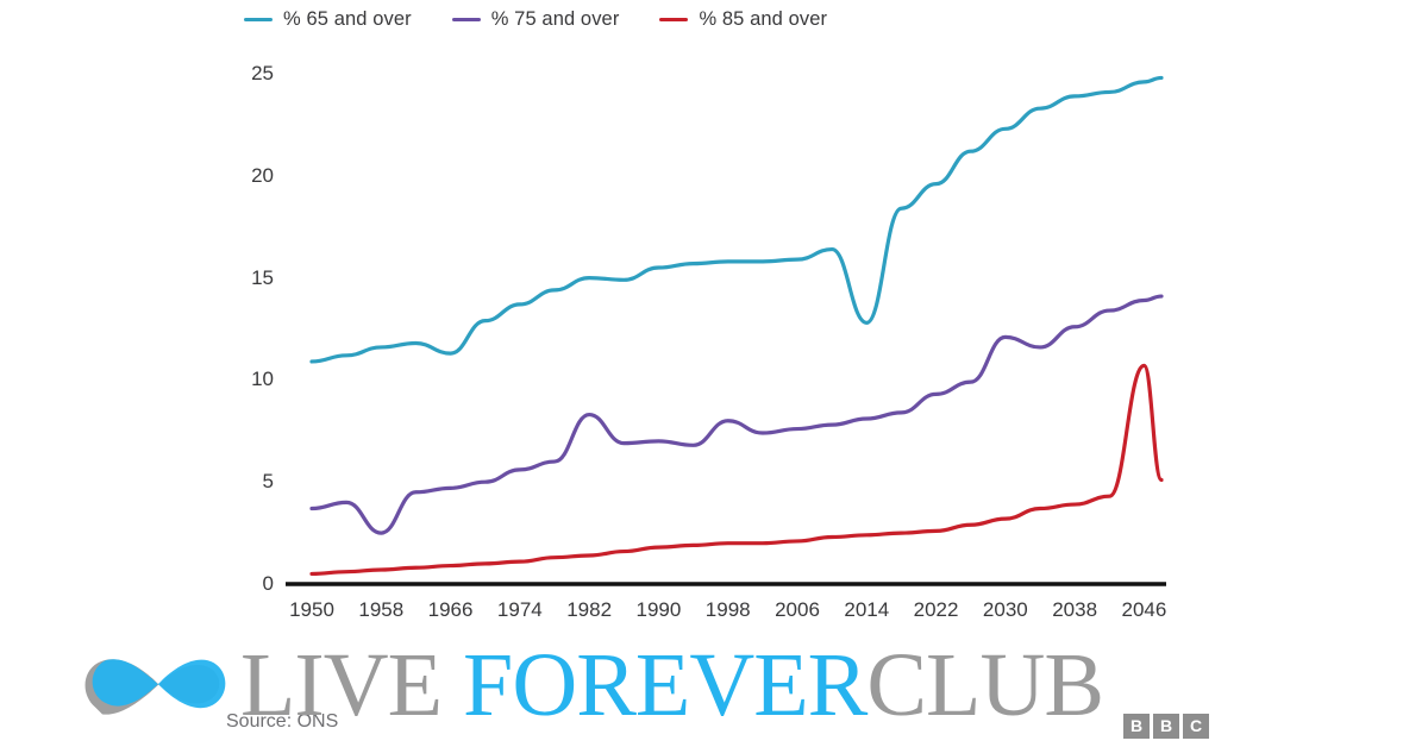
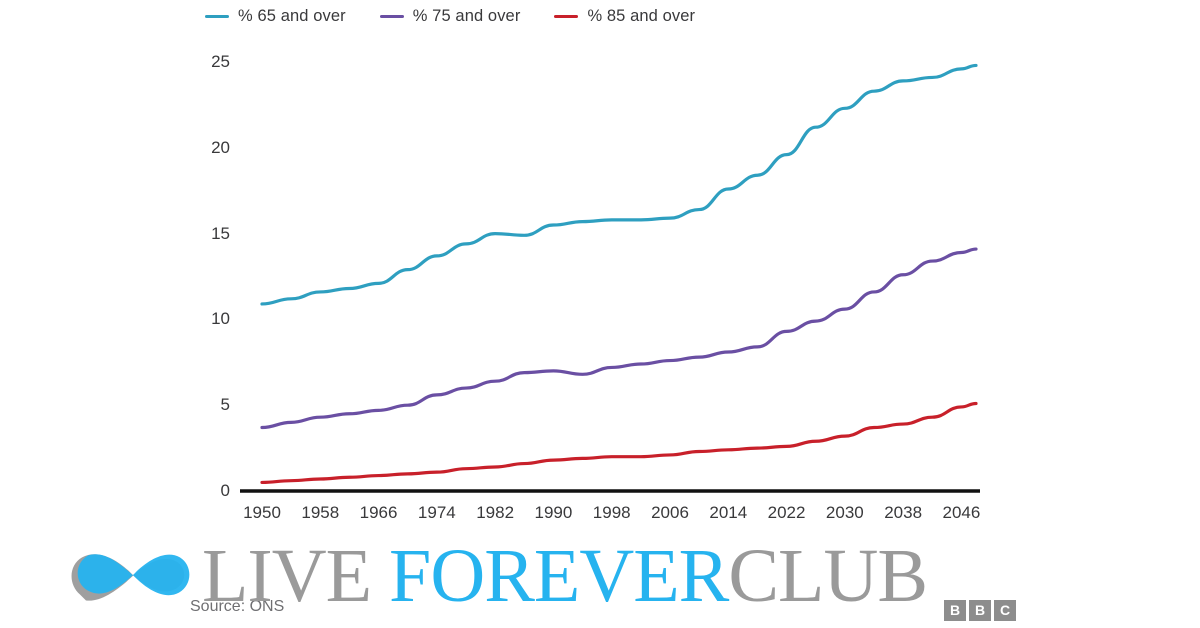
% 75 and over/1958: 2.5 -> 4.3
% 65 and over/1966: 11.3 -> 12.1
% 75 and over/1982: 8.3 -> 6.4
% 75 and over/1998: 8.0 -> 7.2
% 65 and over/2014: 12.8 -> 17.6
% 75 and over/2030: 12.1 -> 10.6
% 85 and over/2046: 10.7 -> 4.9
